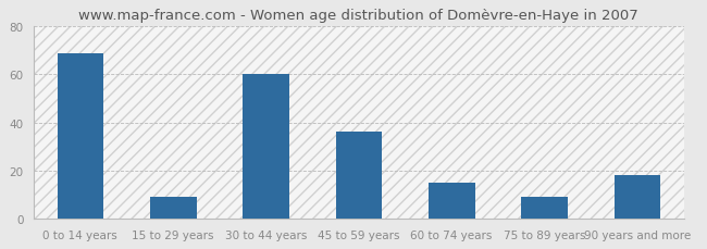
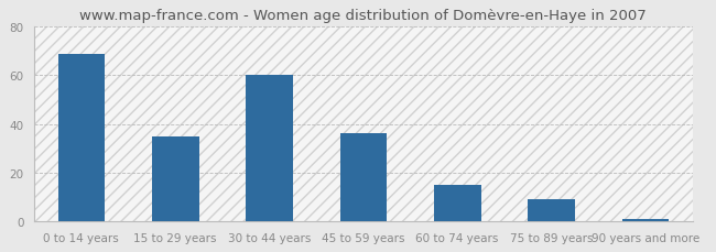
15 to 29 years: 9 -> 35
90 years and more: 18 -> 1
